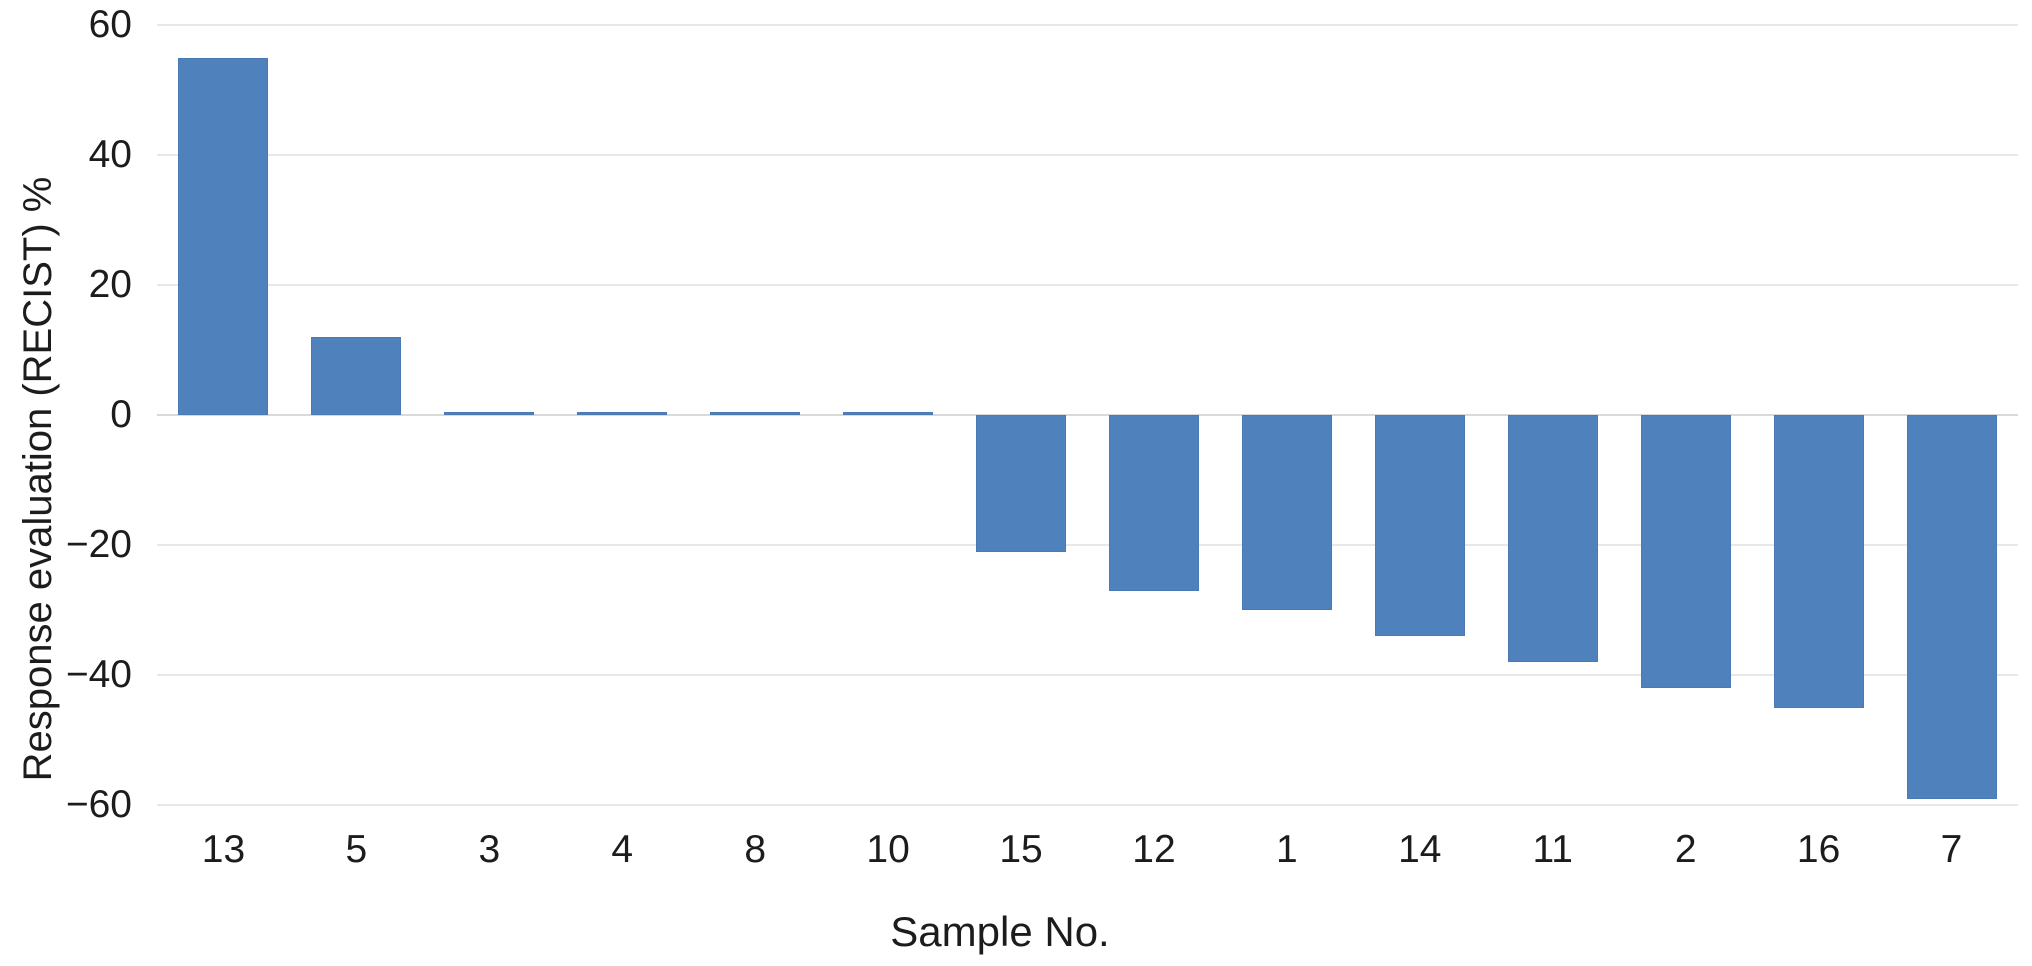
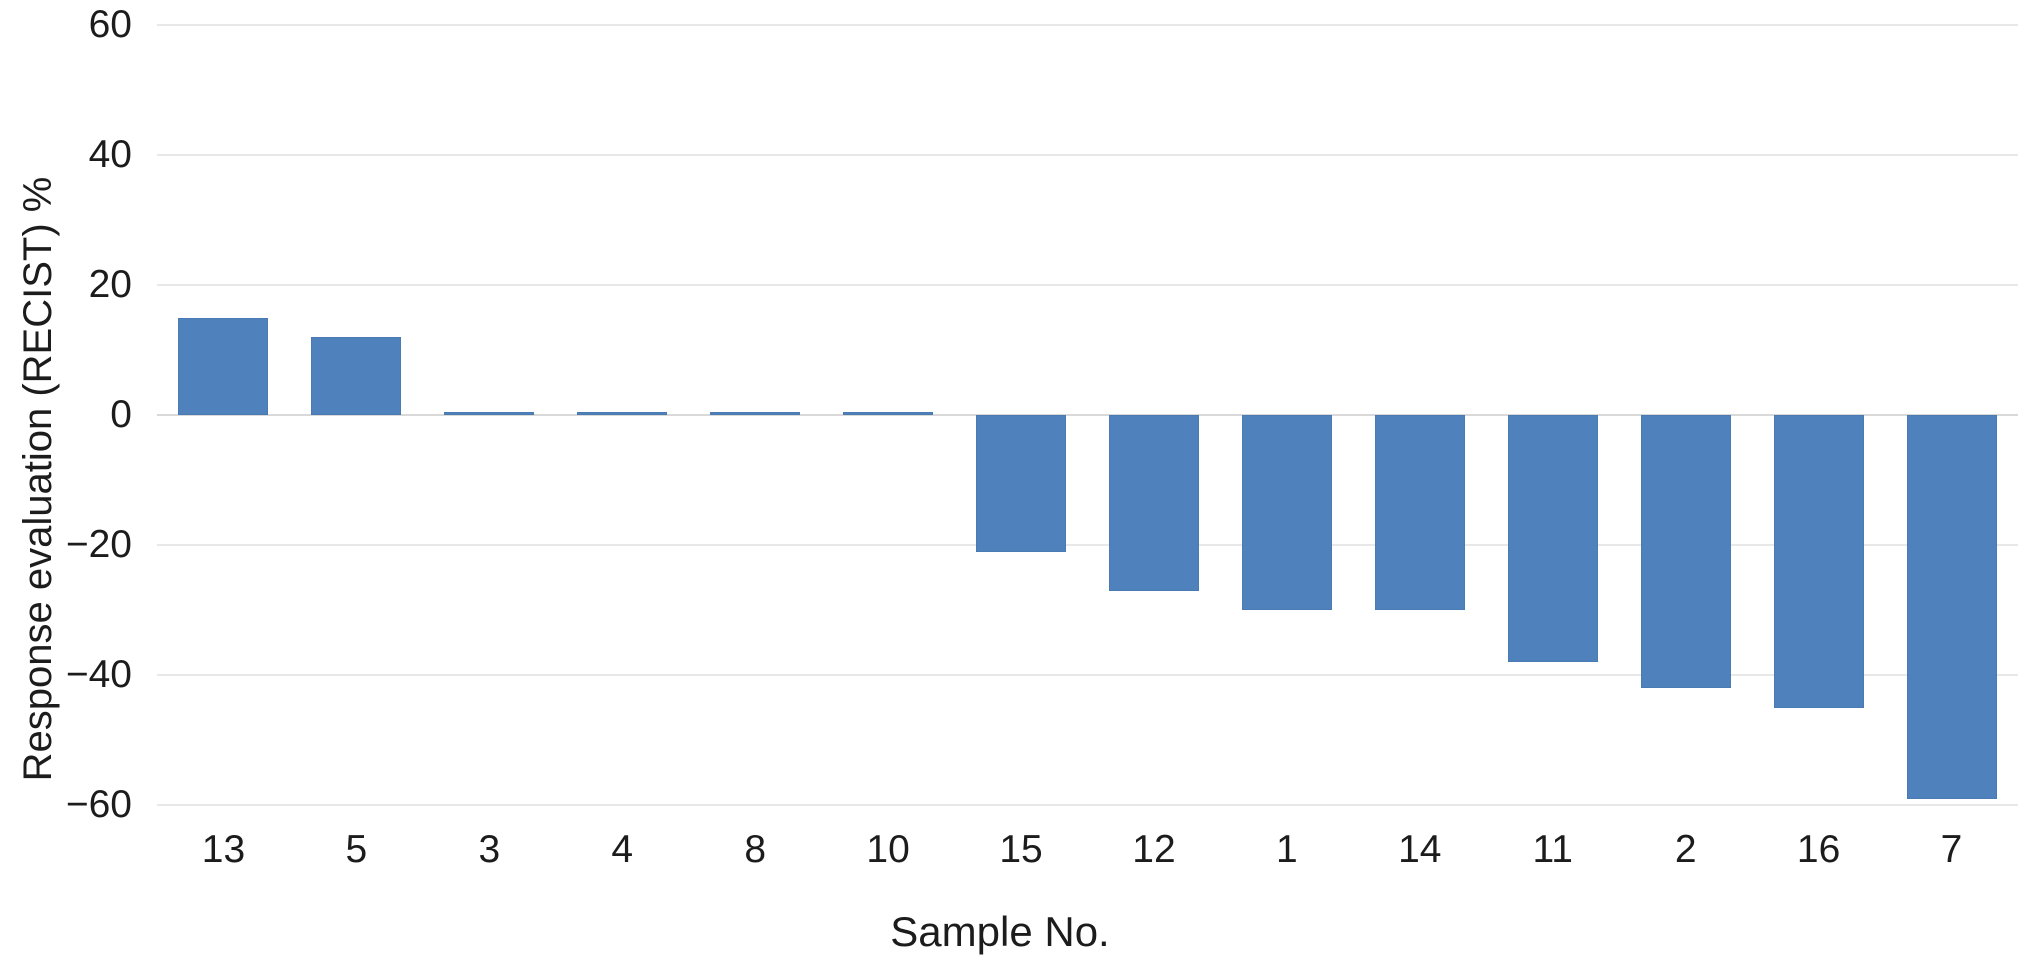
13: 55 -> 15
14: -34 -> -30
